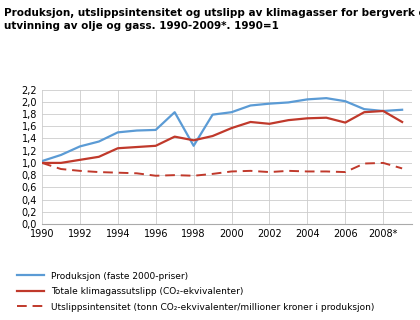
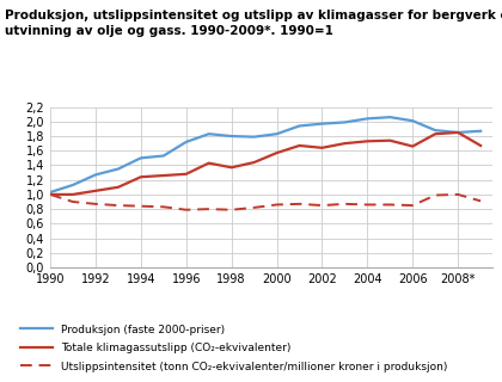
Produksjon (faste 2000-priser)/1996: 1,54 -> 1,72
Produksjon (faste 2000-priser)/1998: 1,28 -> 1,80
